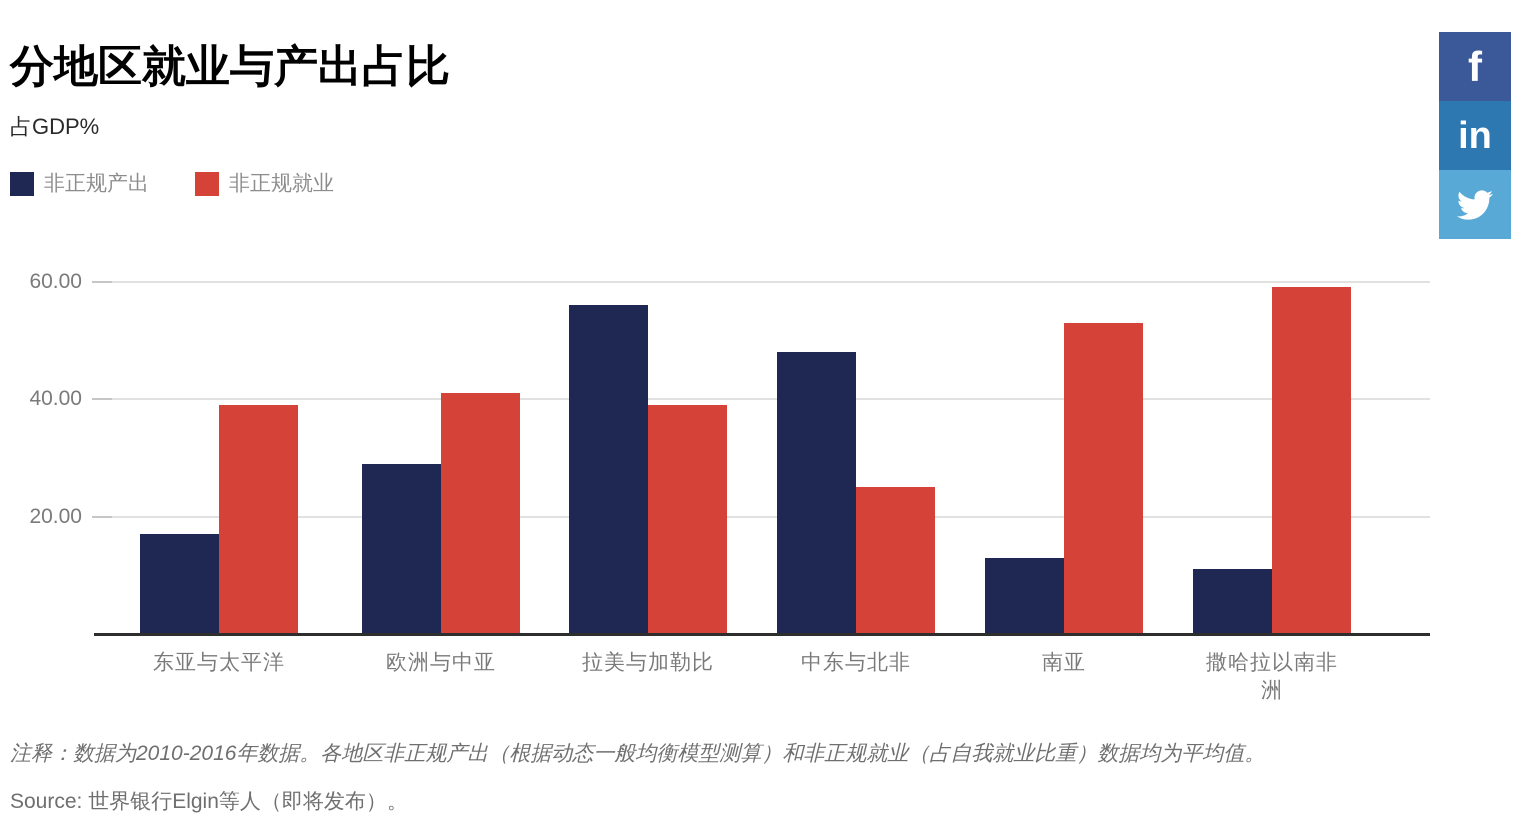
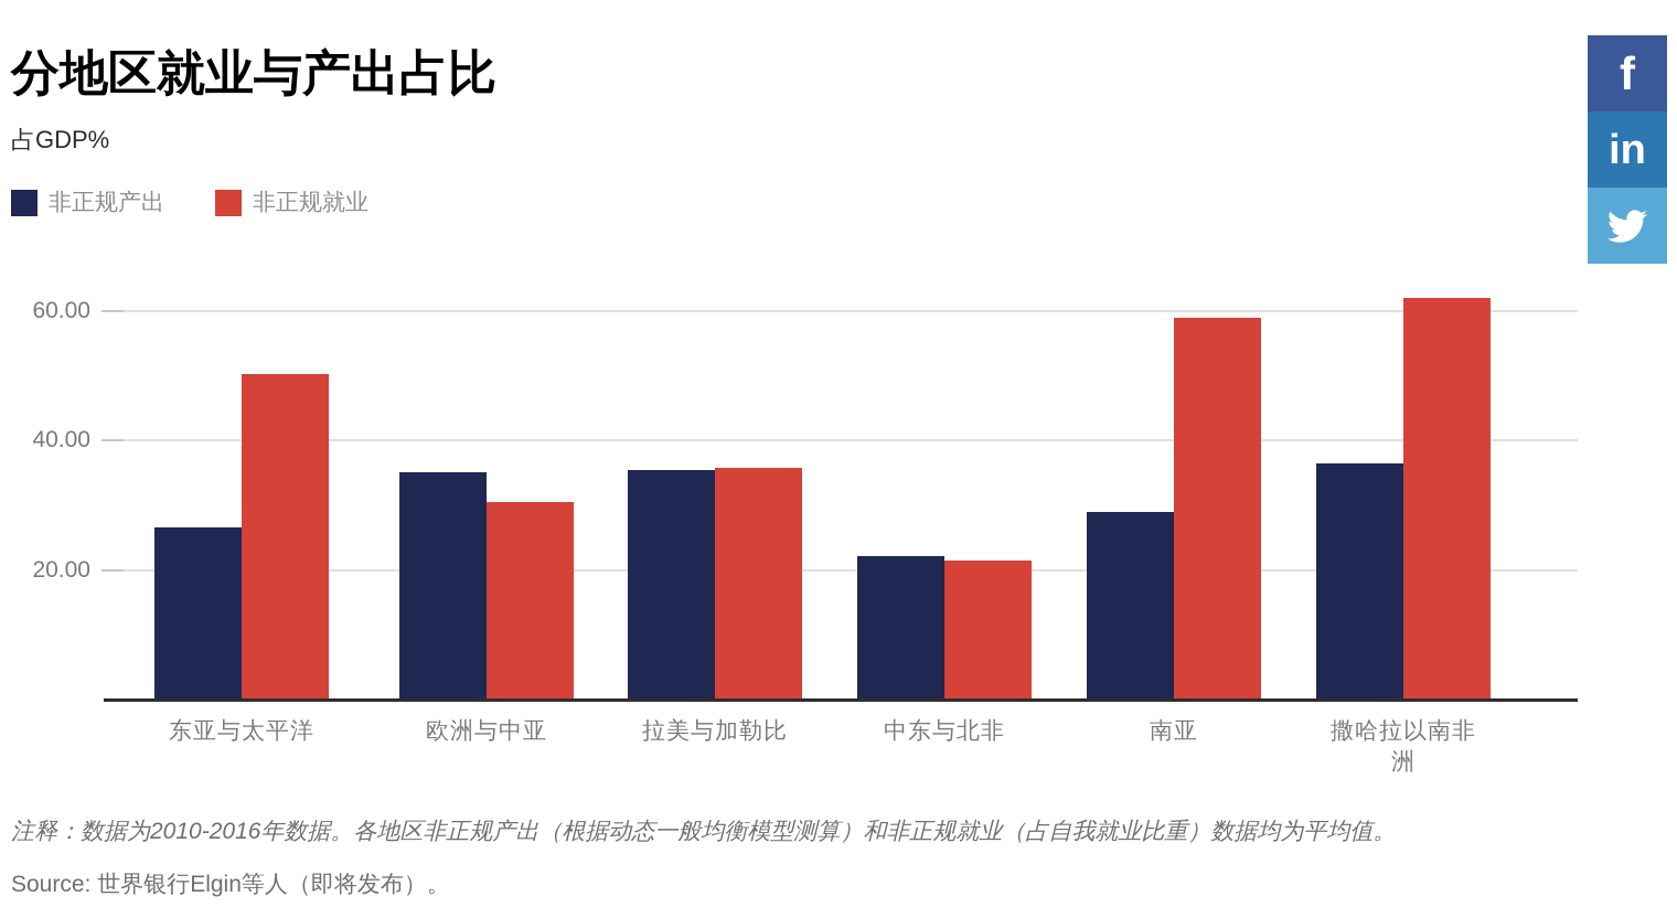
非正规产出/东亚与太平洋: 17 -> 27
非正规就业/东亚与太平洋: 39 -> 50
非正规产出/欧洲与中亚: 29 -> 35
非正规就业/欧洲与中亚: 41 -> 30
非正规产出/拉美与加勒比: 56 -> 35
非正规就业/拉美与加勒比: 39 -> 36
非正规产出/中东与北非: 48 -> 22
非正规就业/中东与北非: 25 -> 22
非正规产出/南亚: 13 -> 29
非正规就业/南亚: 53 -> 59
非正规产出/撒哈拉以南非洲: 11 -> 36
非正规就业/撒哈拉以南非洲: 59 -> 62
